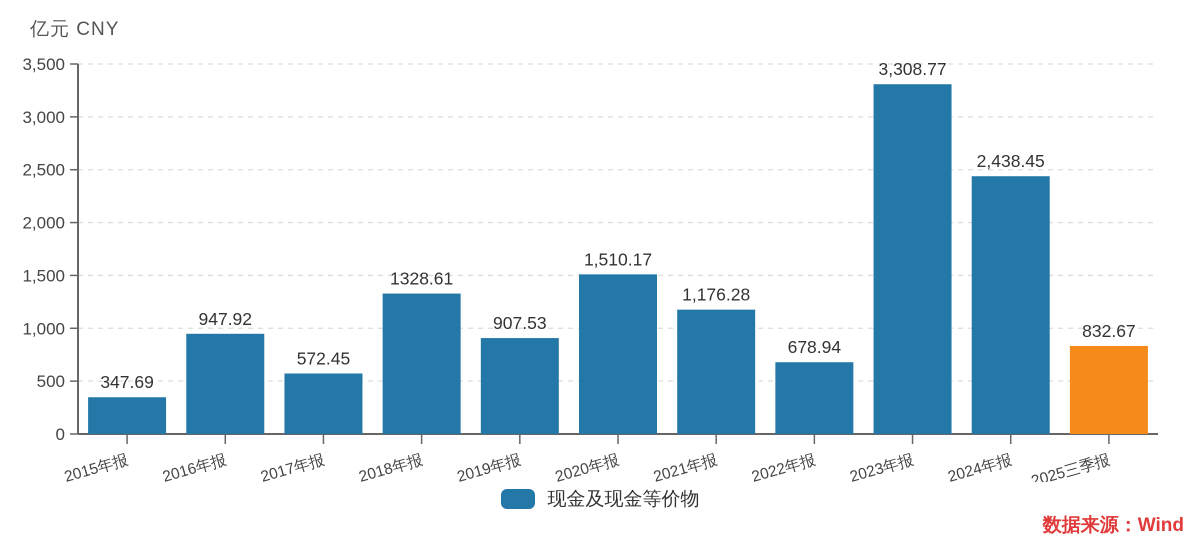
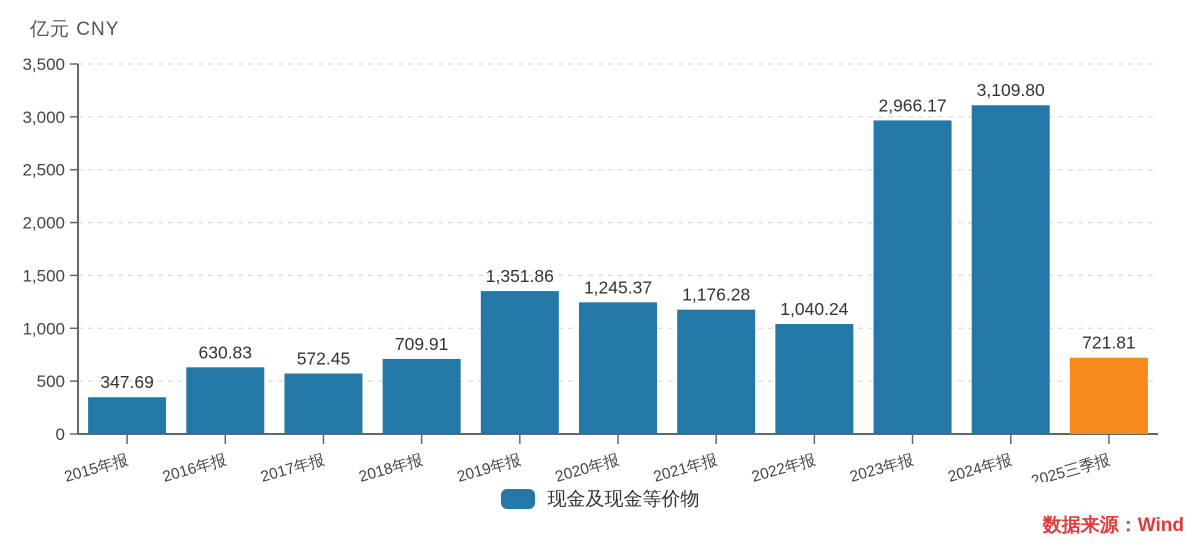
2016年报: 947.92 -> 630.83
2018年报: 1328.61 -> 709.91
2019年报: 907.53 -> 1,351.86
2020年报: 1,510.17 -> 1,245.37
2022年报: 678.94 -> 1,040.24
2023年报: 3,308.77 -> 2,966.17
2024年报: 2,438.45 -> 3,109.80
2025三季报: 832.67 -> 721.81
